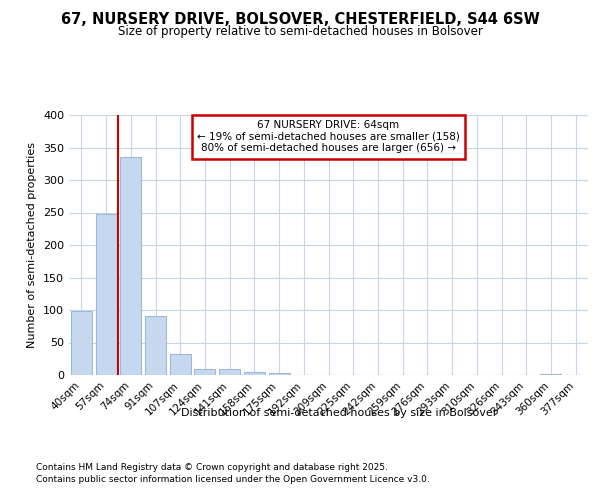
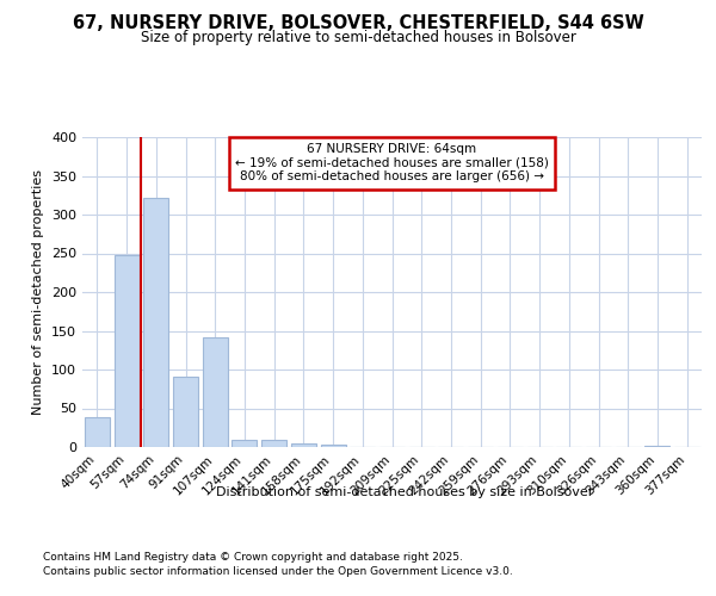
40sqm: 99 -> 38
74sqm: 335 -> 322
107sqm: 33 -> 142
